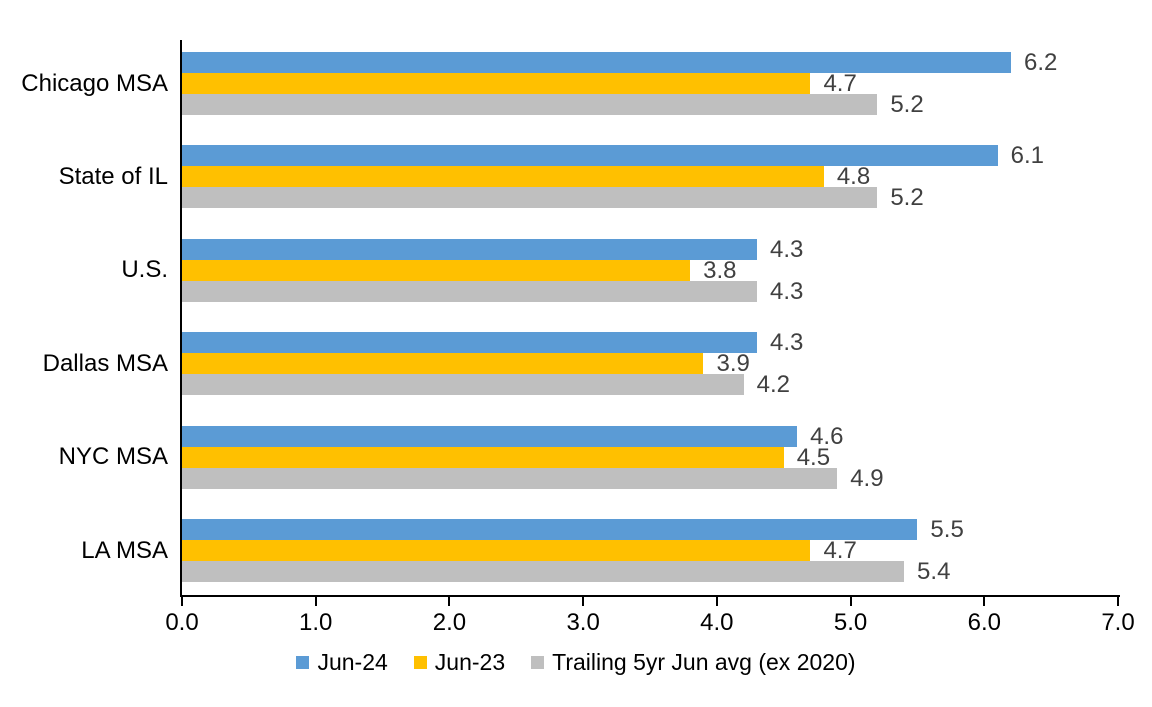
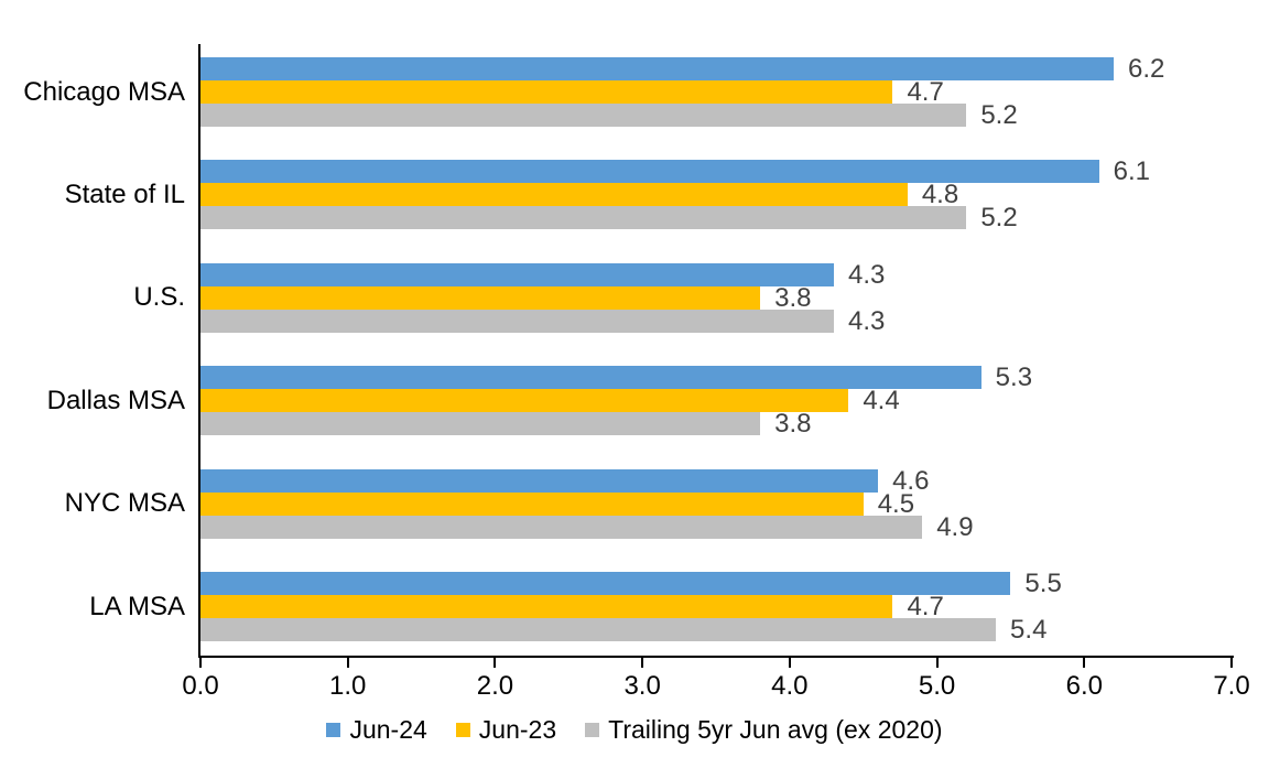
Jun-24/Dallas MSA: 4.3 -> 5.3
Jun-23/Dallas MSA: 3.9 -> 4.4
Trailing 5yr Jun avg (ex 2020)/Dallas MSA: 4.2 -> 3.8
